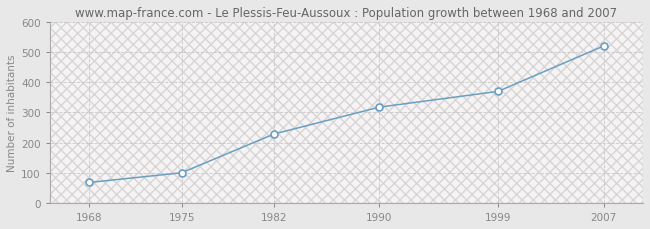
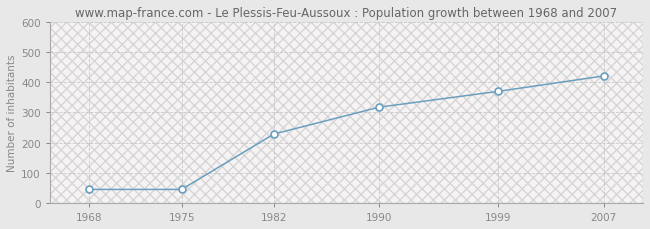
1968: 68 -> 45
1975: 100 -> 45
2007: 519 -> 420
